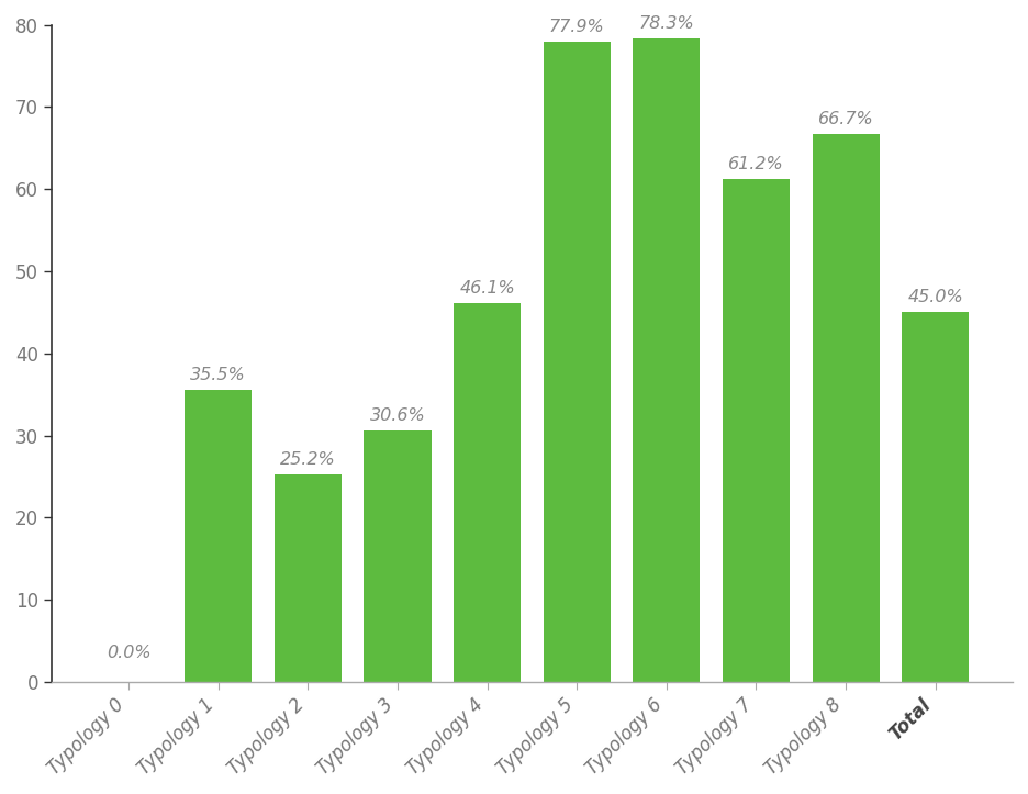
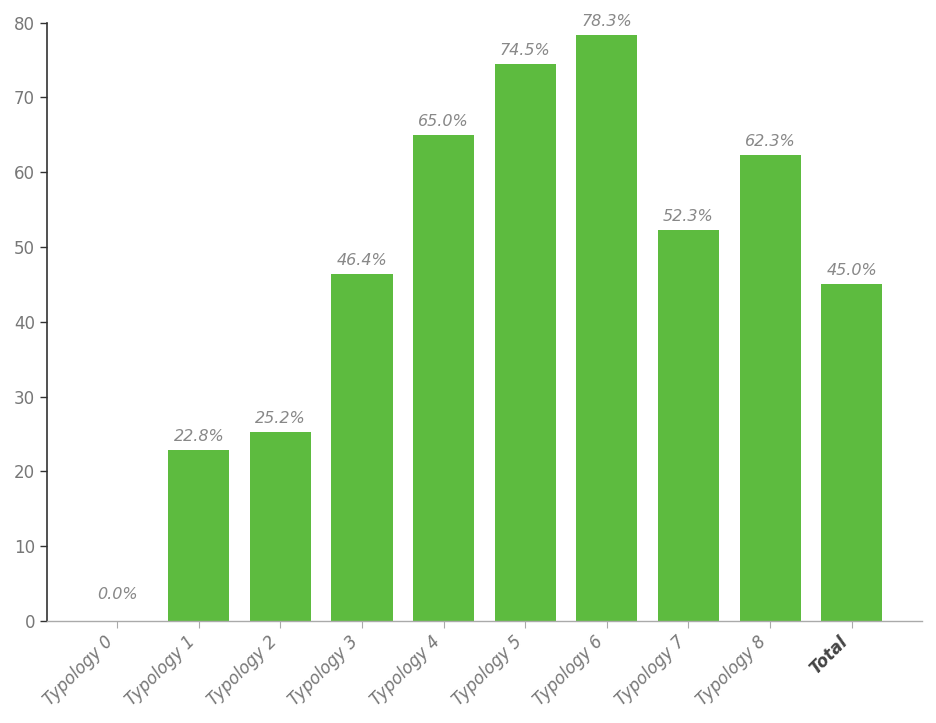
Typology 1: 35.5% -> 22.8%
Typology 3: 30.6% -> 46.4%
Typology 4: 46.1% -> 65.0%
Typology 5: 77.9% -> 74.5%
Typology 7: 61.2% -> 52.3%
Typology 8: 66.7% -> 62.3%
